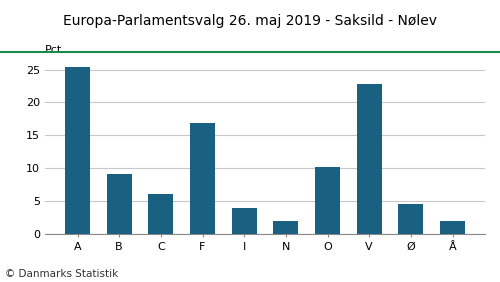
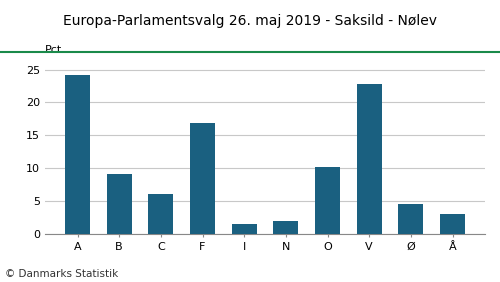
A: 25.4 -> 24.2
I: 4.0 -> 1.5
Å: 2.0 -> 3.0
